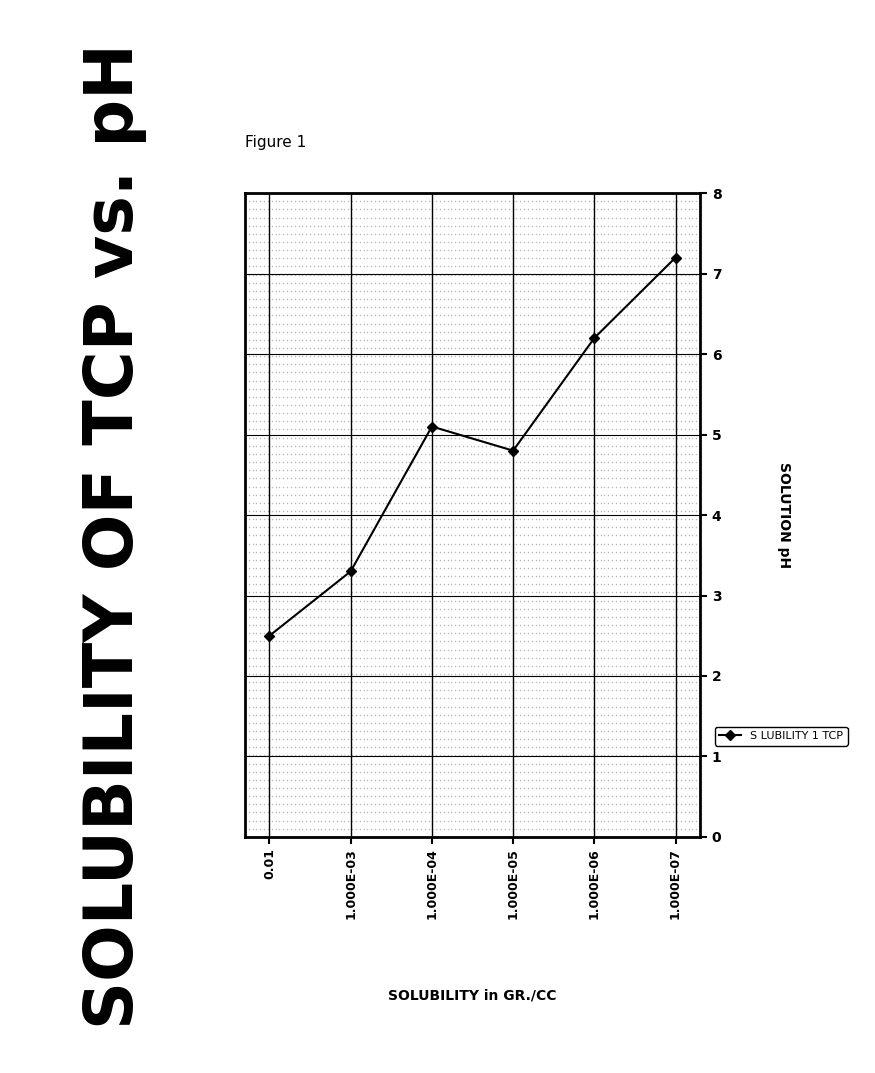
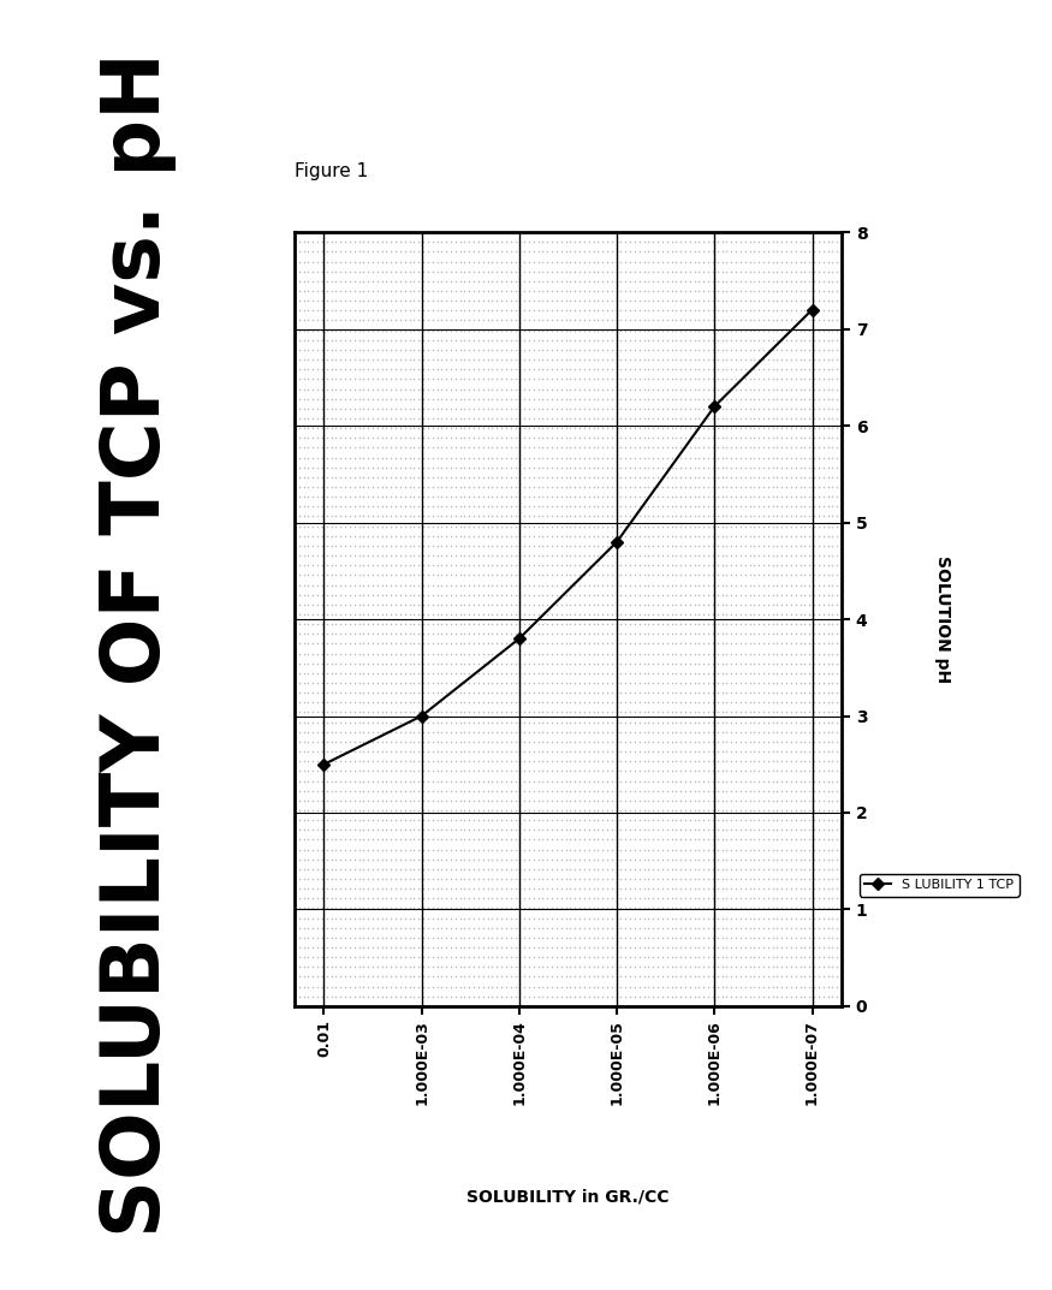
S LUBILITY 1 TCP/1.000E-03: 3.3 -> 3.0
S LUBILITY 1 TCP/1.000E-04: 5.1 -> 3.8
